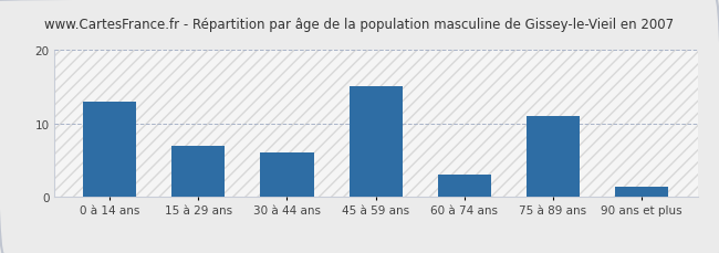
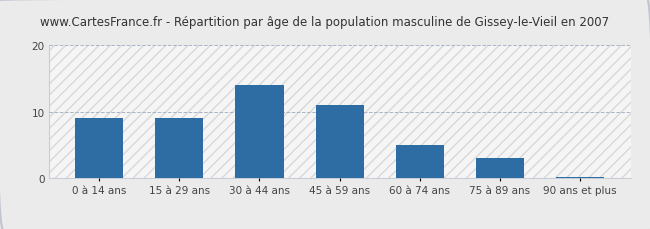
0 à 14 ans: 13.0 -> 9.0
15 à 29 ans: 7.0 -> 9.0
30 à 44 ans: 6.0 -> 14.0
45 à 59 ans: 15.0 -> 11.0
60 à 74 ans: 3.0 -> 5.0
75 à 89 ans: 11.0 -> 3.0
90 ans et plus: 1.4 -> 0.2
